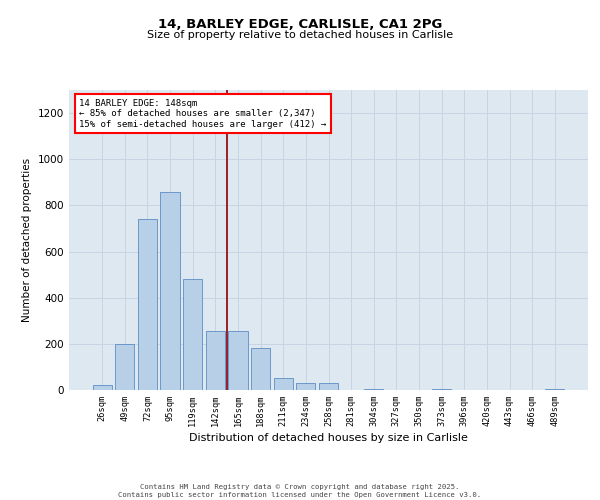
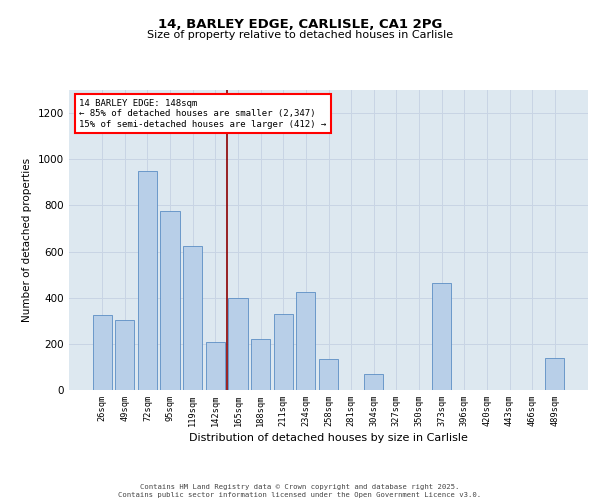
26sqm: 20 -> 325
49sqm: 200 -> 305
72sqm: 740 -> 950
95sqm: 860 -> 775
119sqm: 480 -> 625
142sqm: 255 -> 210
165sqm: 255 -> 400
188sqm: 180 -> 220
211sqm: 50 -> 330
234sqm: 30 -> 425
258sqm: 30 -> 135
304sqm: 5 -> 70
373sqm: 5 -> 465
489sqm: 3 -> 140
